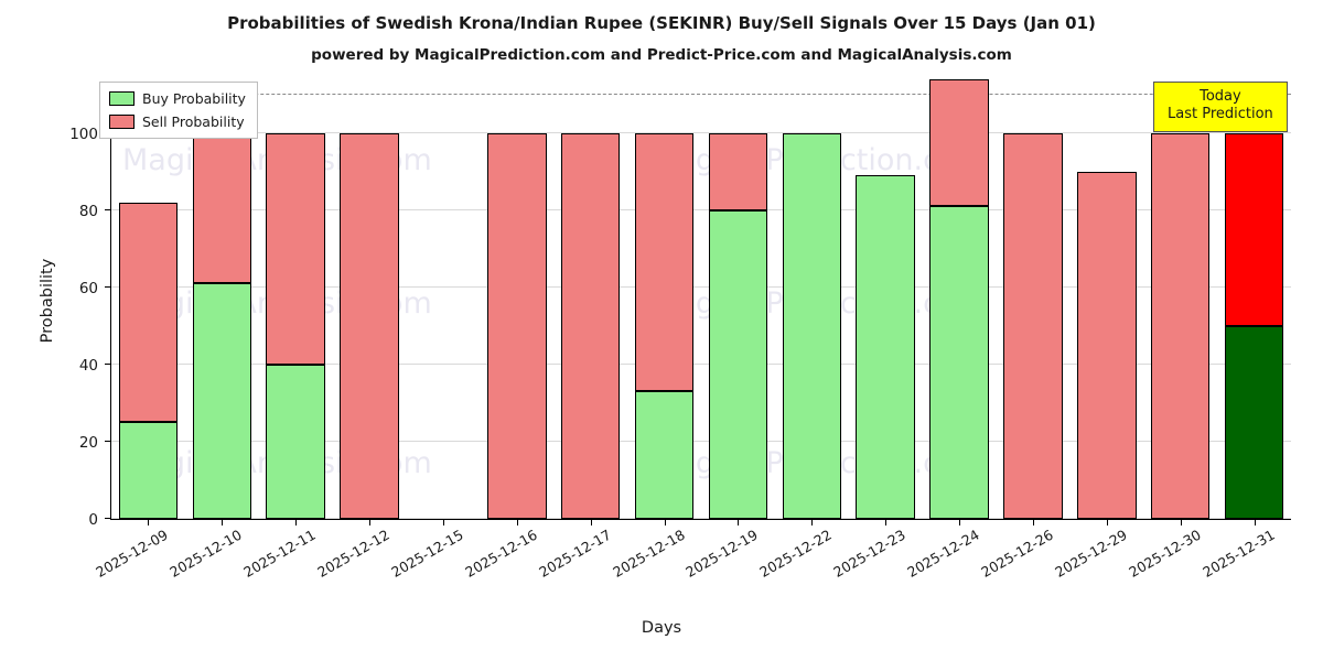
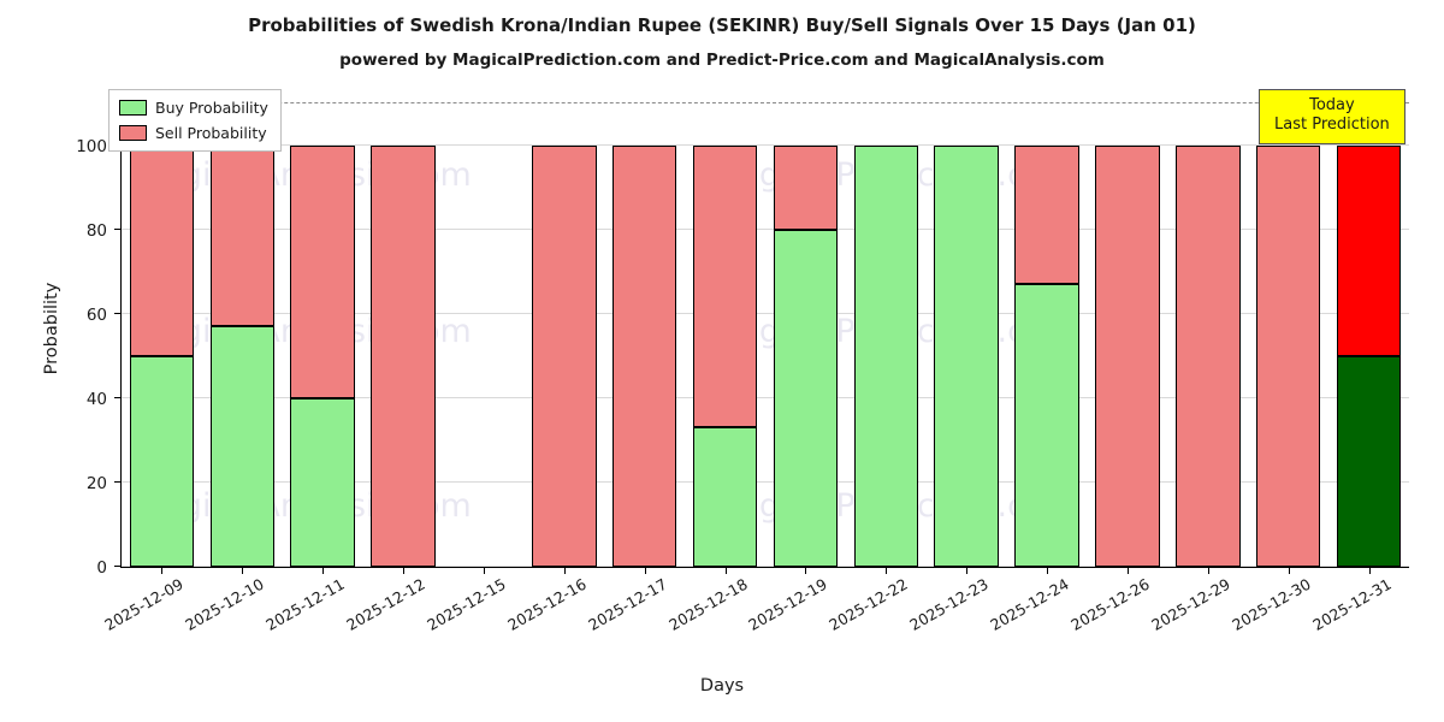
Buy Probability/2025-12-09: 25 -> 50
Sell Probability/2025-12-09: 57 -> 50
Buy Probability/2025-12-10: 61 -> 57
Buy Probability/2025-12-23: 89 -> 100
Buy Probability/2025-12-24: 81 -> 67
Sell Probability/2025-12-29: 90 -> 100
